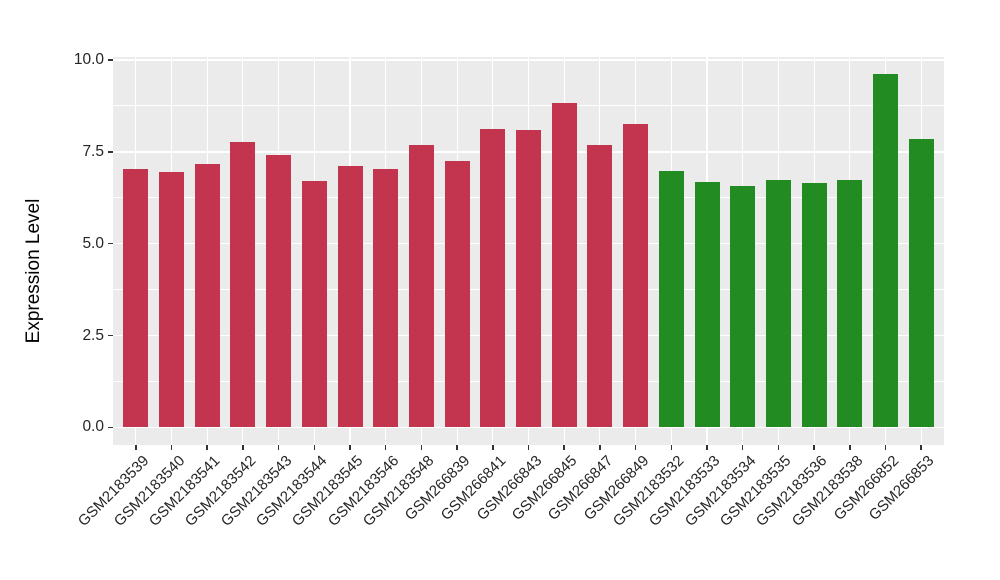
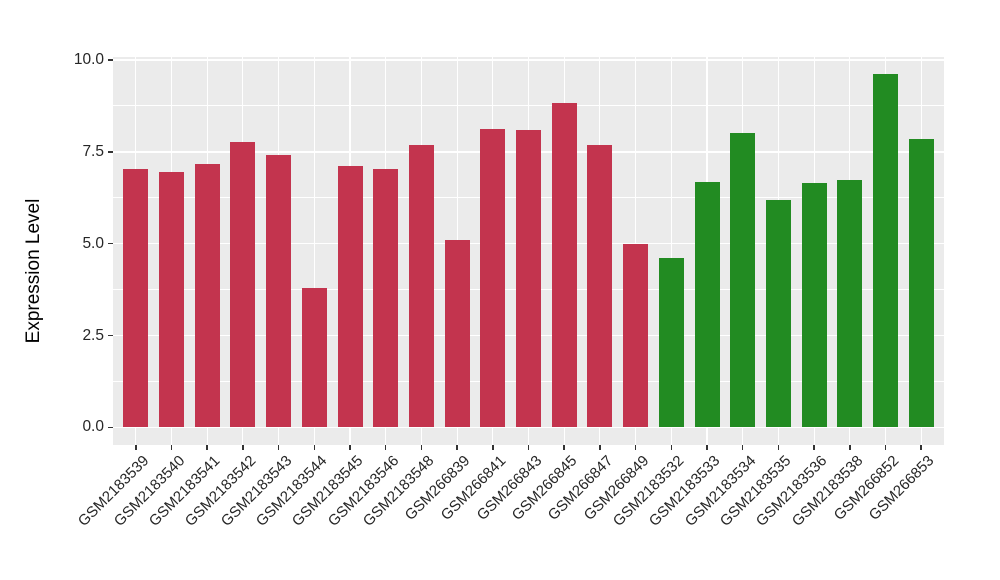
GSM2183544: 6.7 -> 3.8
GSM266839: 7.3 -> 5.1
GSM266849: 8.3 -> 5.0
GSM2183532: 7.0 -> 4.6
GSM2183534: 6.6 -> 8.0
GSM2183535: 6.7 -> 6.2
